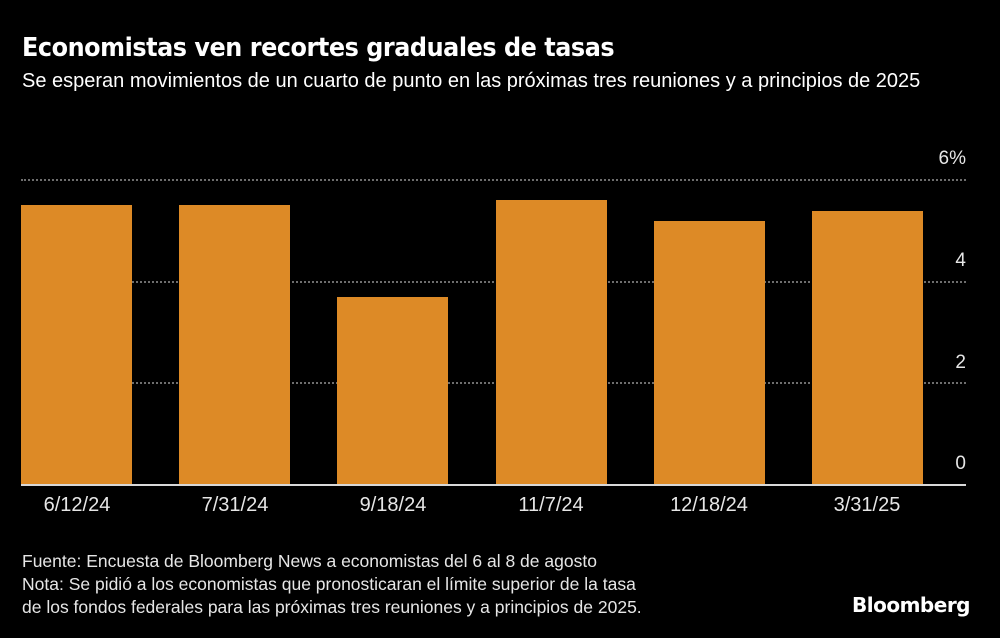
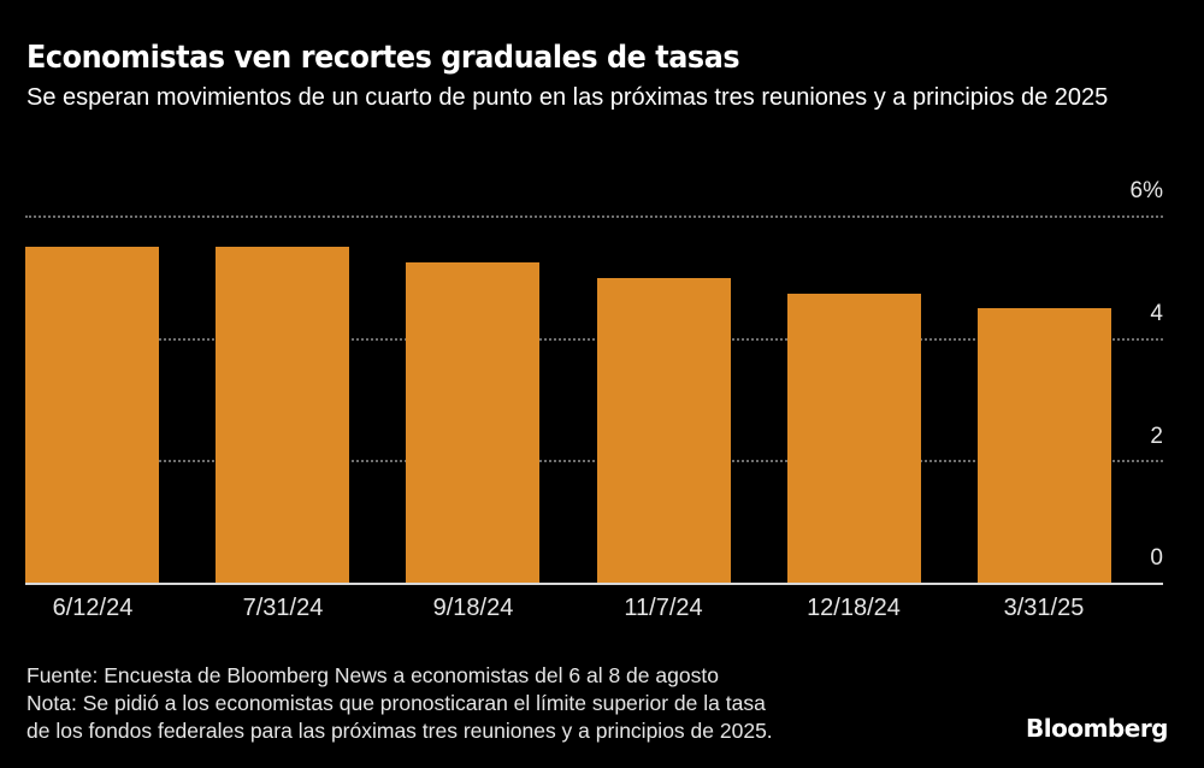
9/18/24: 3.7% -> 5.2%
11/7/24: 5.6% -> 5.0%
12/18/24: 5.2% -> 4.8%
3/31/25: 5.4% -> 4.5%
